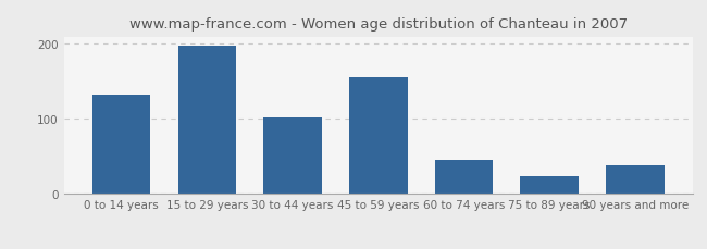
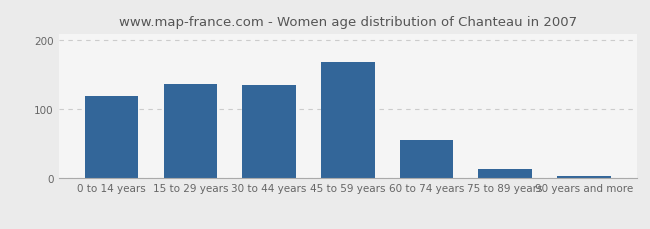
0 to 14 years: 132 -> 120
15 to 29 years: 198 -> 137
30 to 44 years: 102 -> 135
45 to 59 years: 156 -> 168
60 to 74 years: 46 -> 55
75 to 89 years: 24 -> 14
90 years and more: 38 -> 3
